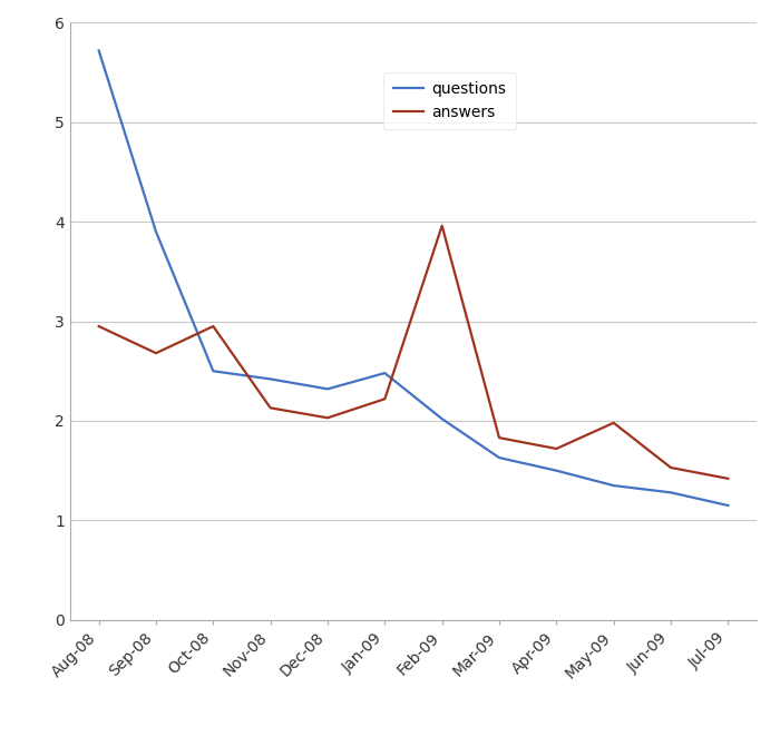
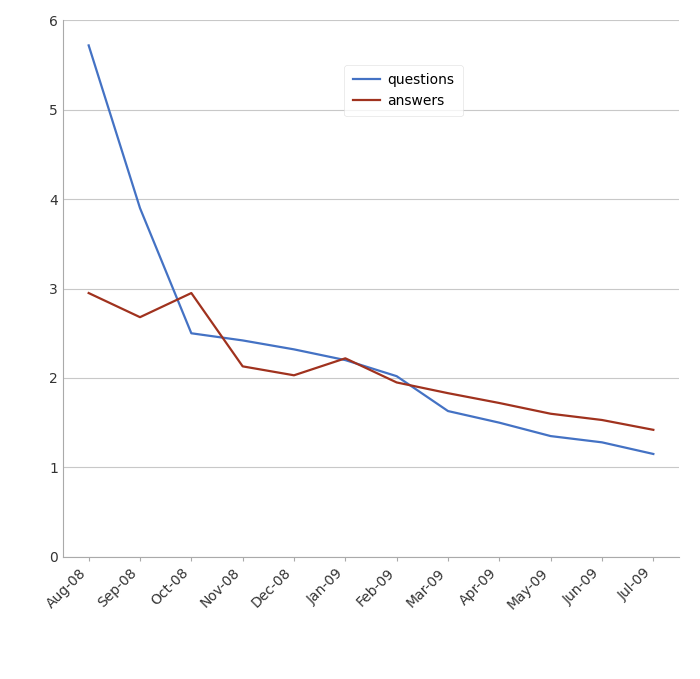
questions/Jan-09: 2.48 -> 2.20
answers/Feb-09: 3.96 -> 1.95
answers/May-09: 1.98 -> 1.60
